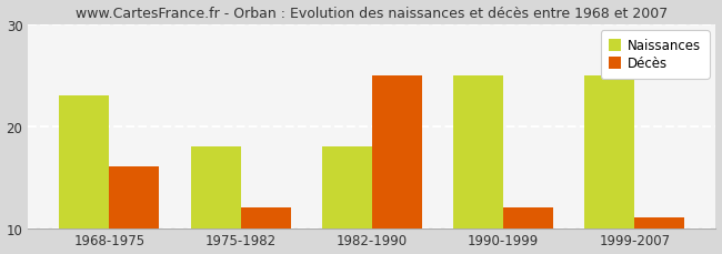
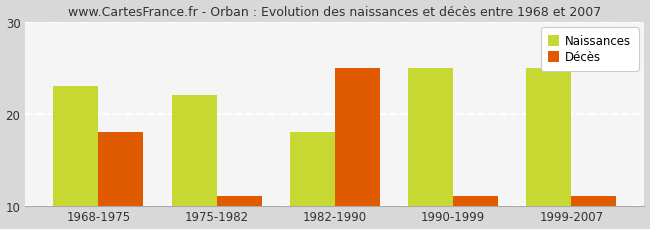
Décès/1968-1975: 16 -> 18
Naissances/1975-1982: 18 -> 22
Décès/1975-1982: 12 -> 11
Décès/1990-1999: 12 -> 11
